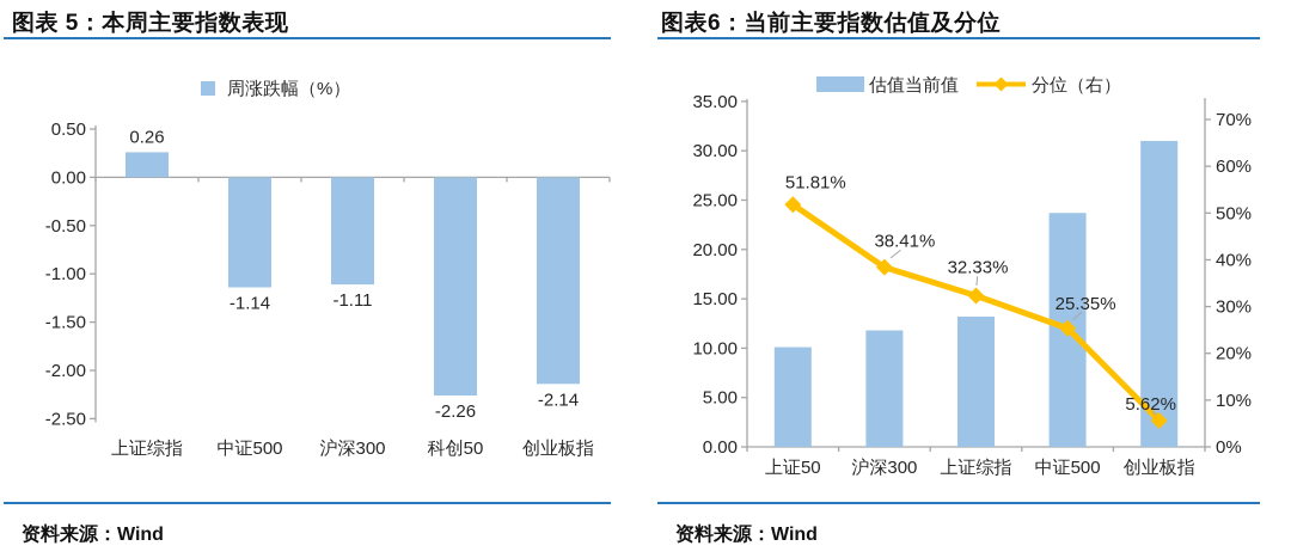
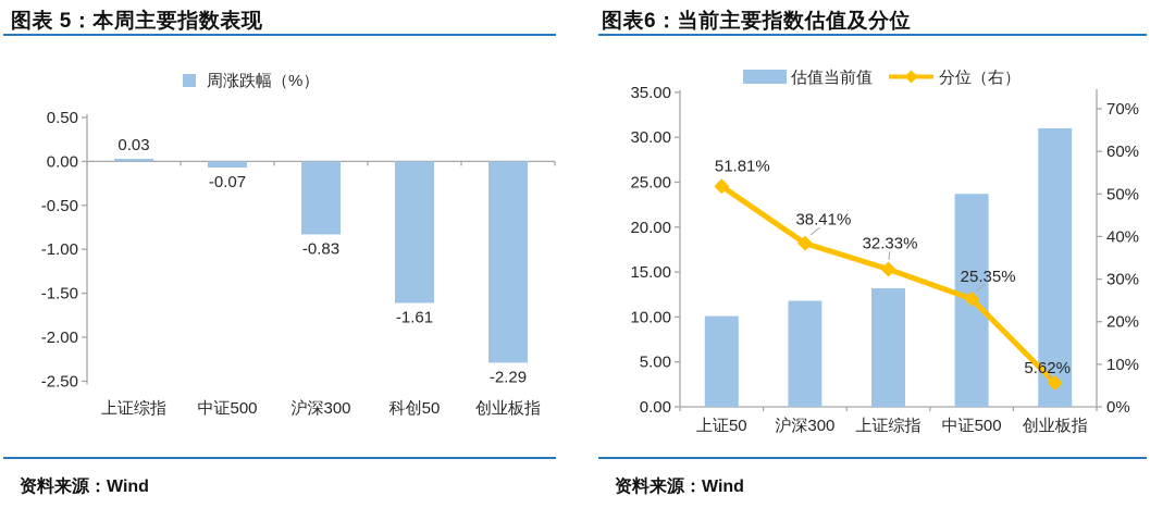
图表 5：本周主要指数表现/上证综指: 0.26 -> 0.03
图表 5：本周主要指数表现/中证500: -1.14 -> -0.07
图表 5：本周主要指数表现/沪深300: -1.11 -> -0.83
图表 5：本周主要指数表现/科创50: -2.26 -> -1.61
图表 5：本周主要指数表现/创业板指: -2.14 -> -2.29
